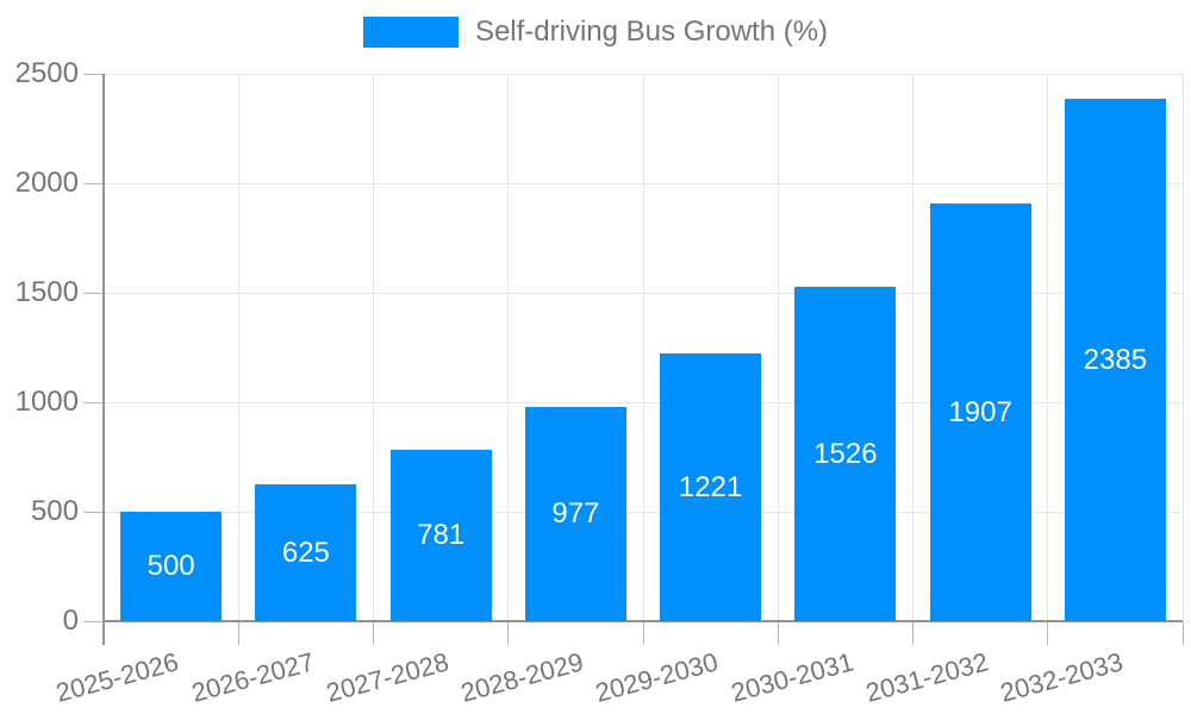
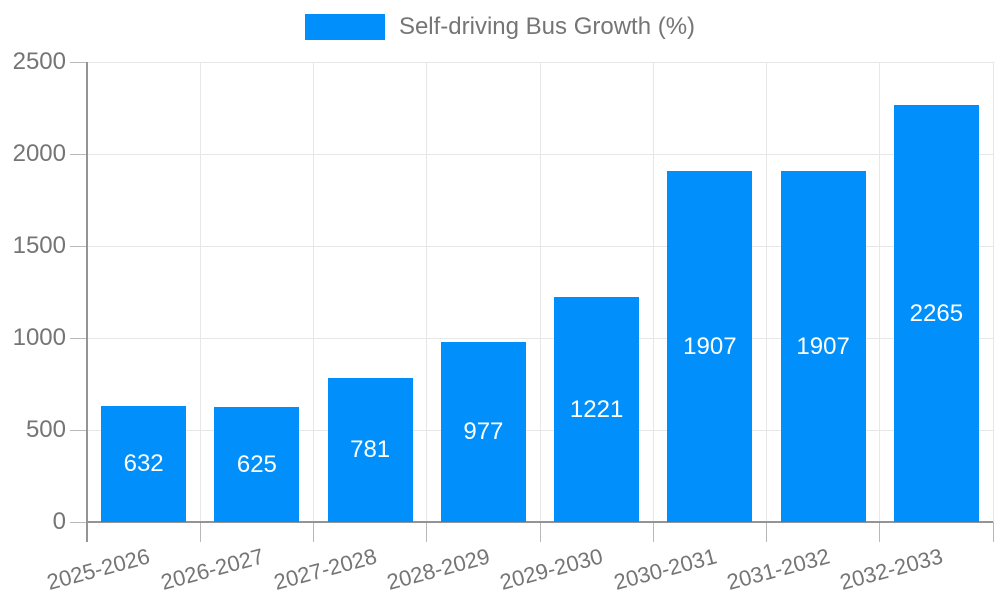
2025-2026: 500 -> 632
2030-2031: 1526 -> 1907
2032-2033: 2385 -> 2265
